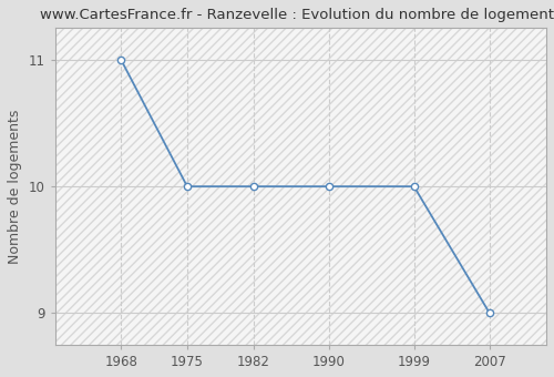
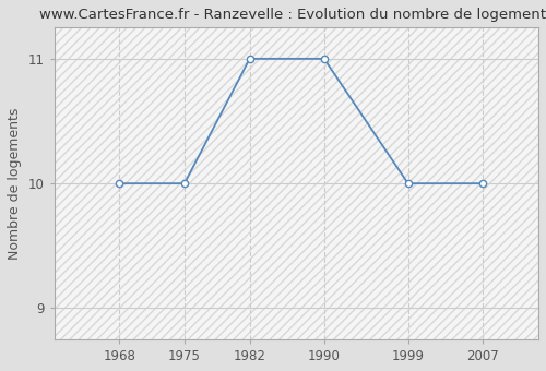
1968: 11 -> 10
1982: 10 -> 11
1990: 10 -> 11
2007: 9 -> 10
